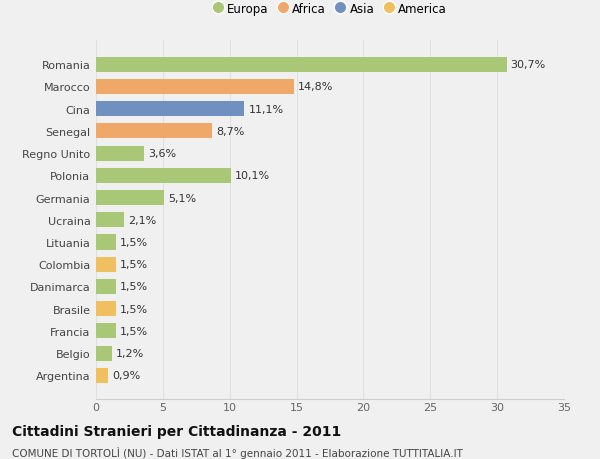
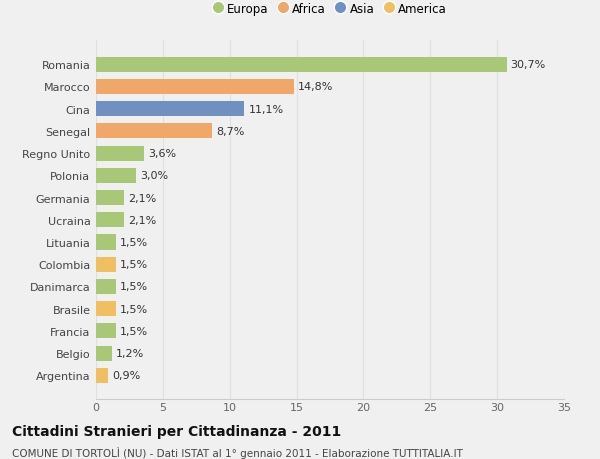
Polonia: 10,1% -> 3,0%
Germania: 5,1% -> 2,1%
